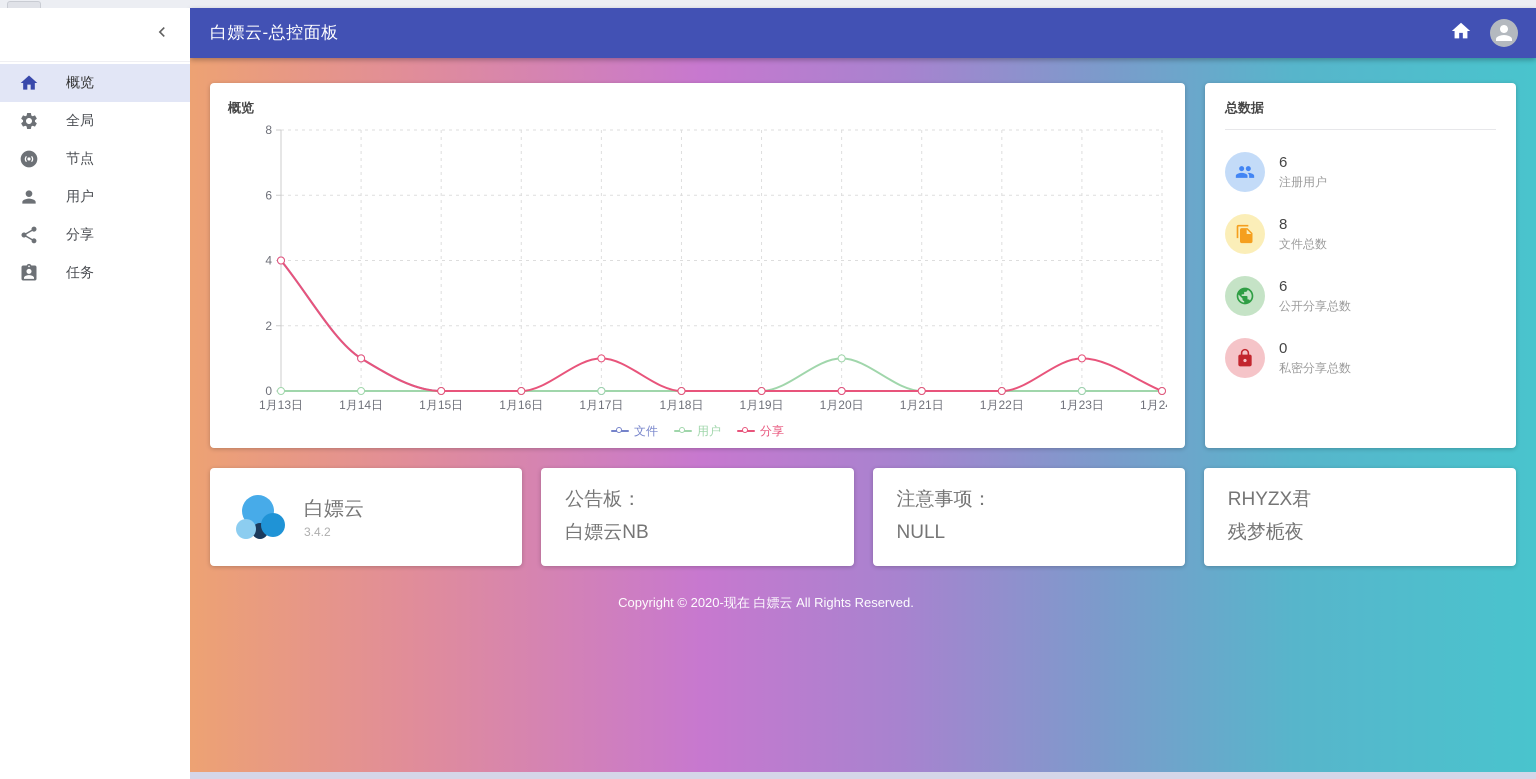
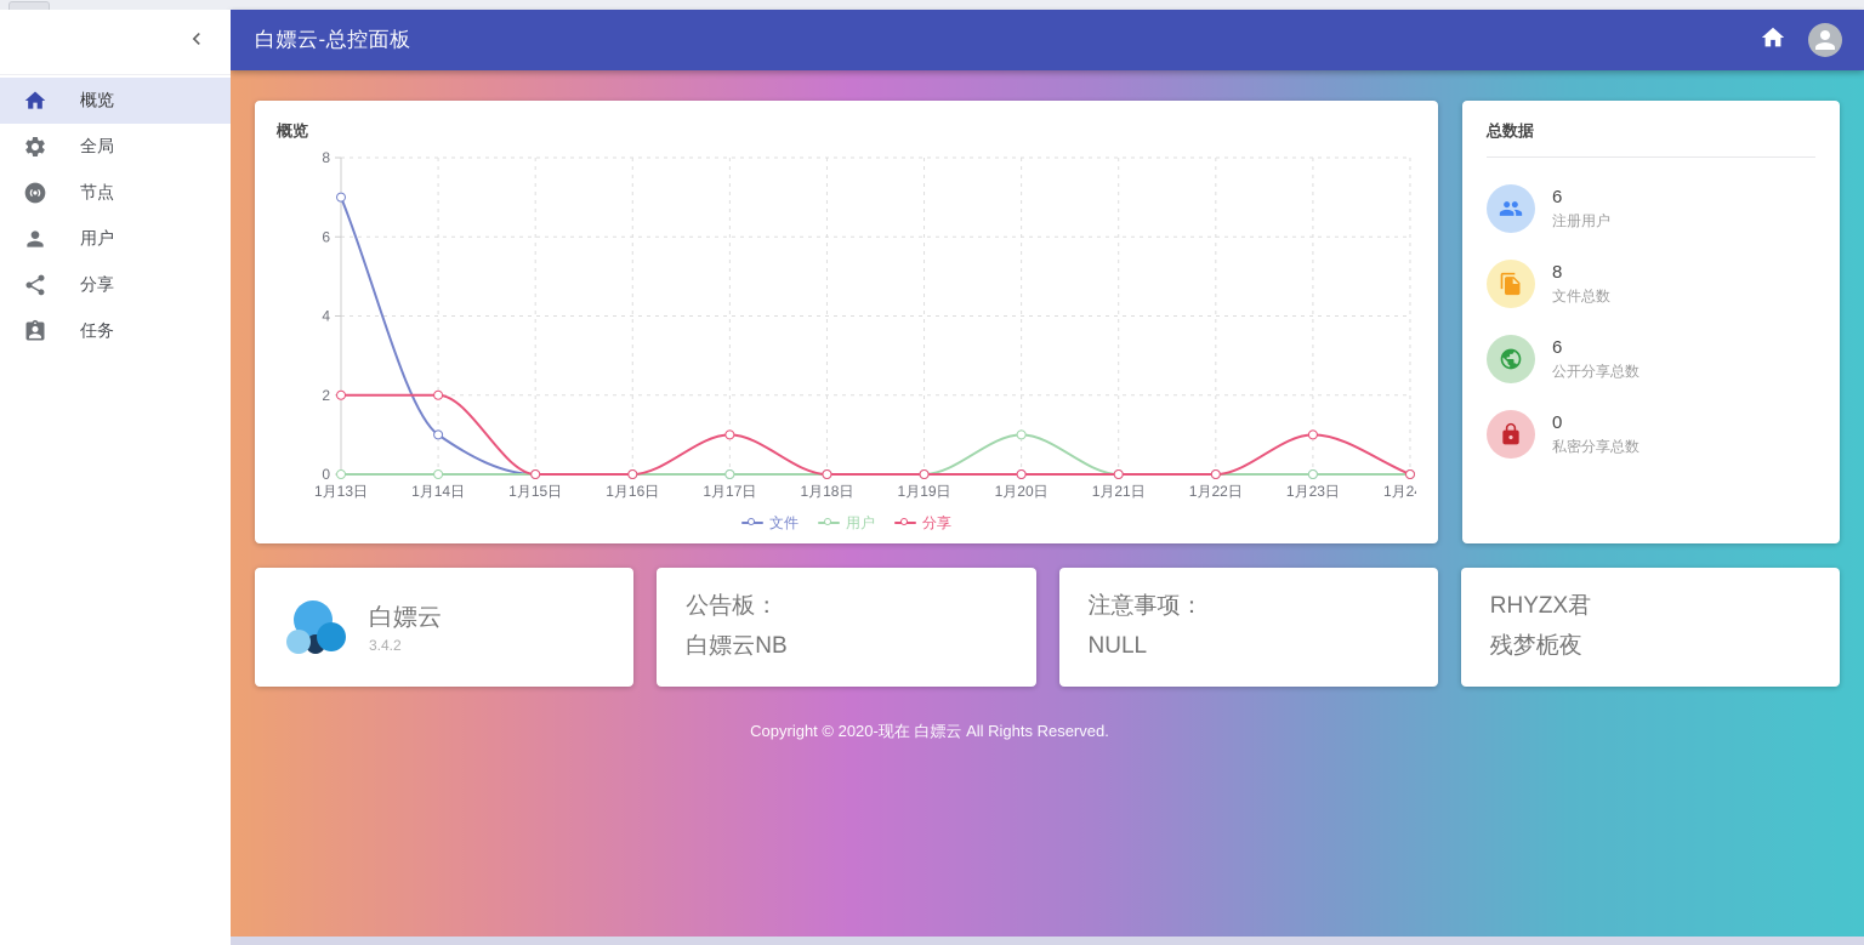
文件/1月13日: 4 -> 7
分享/1月13日: 4 -> 2
分享/1月14日: 1 -> 2
